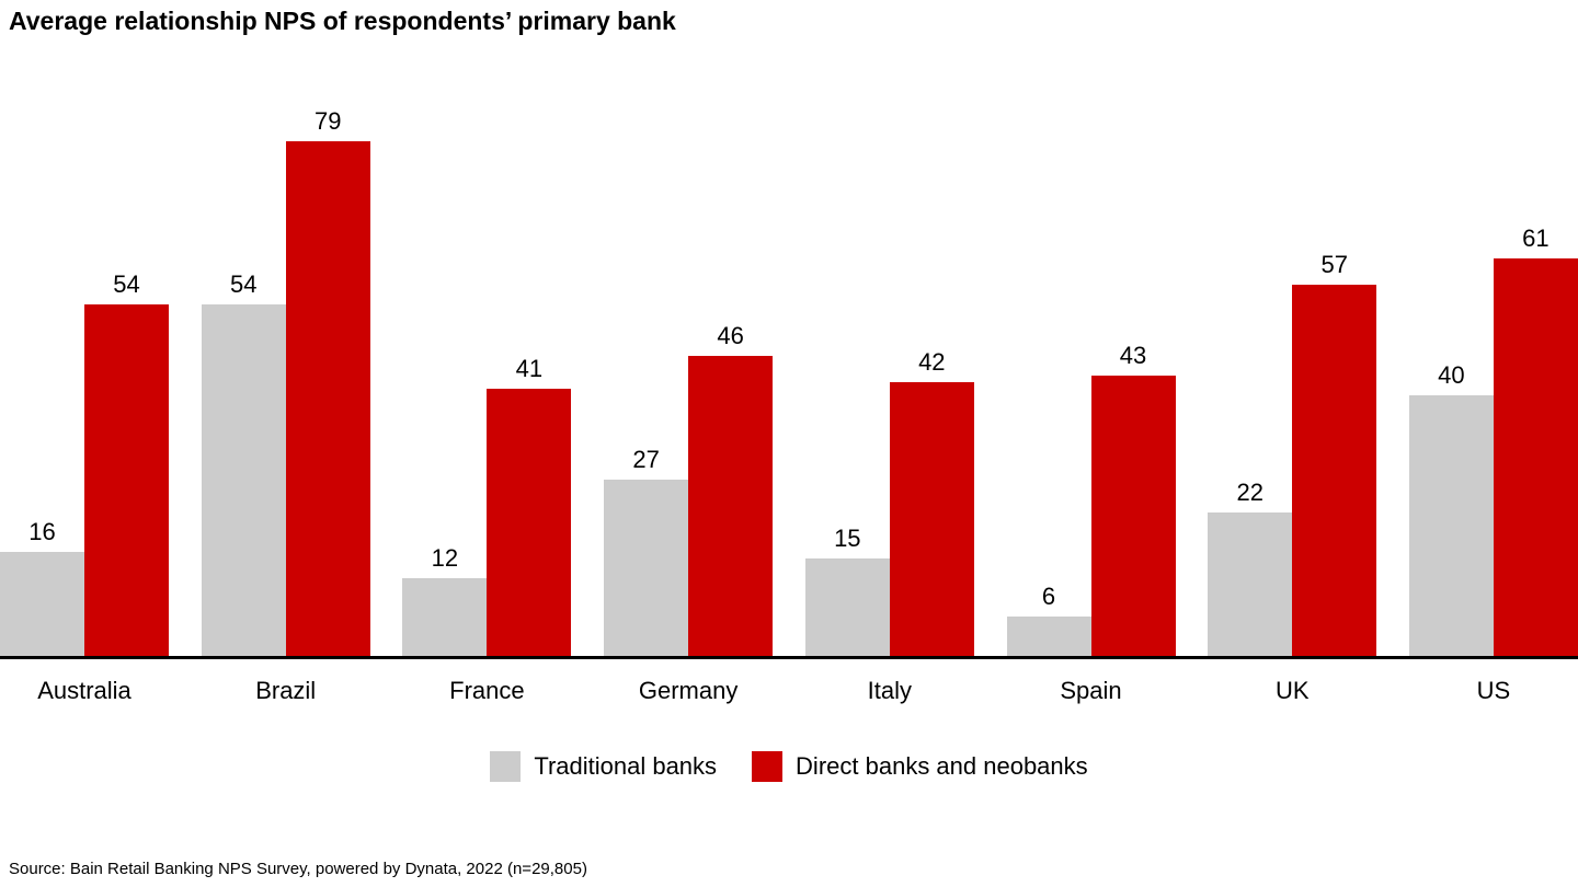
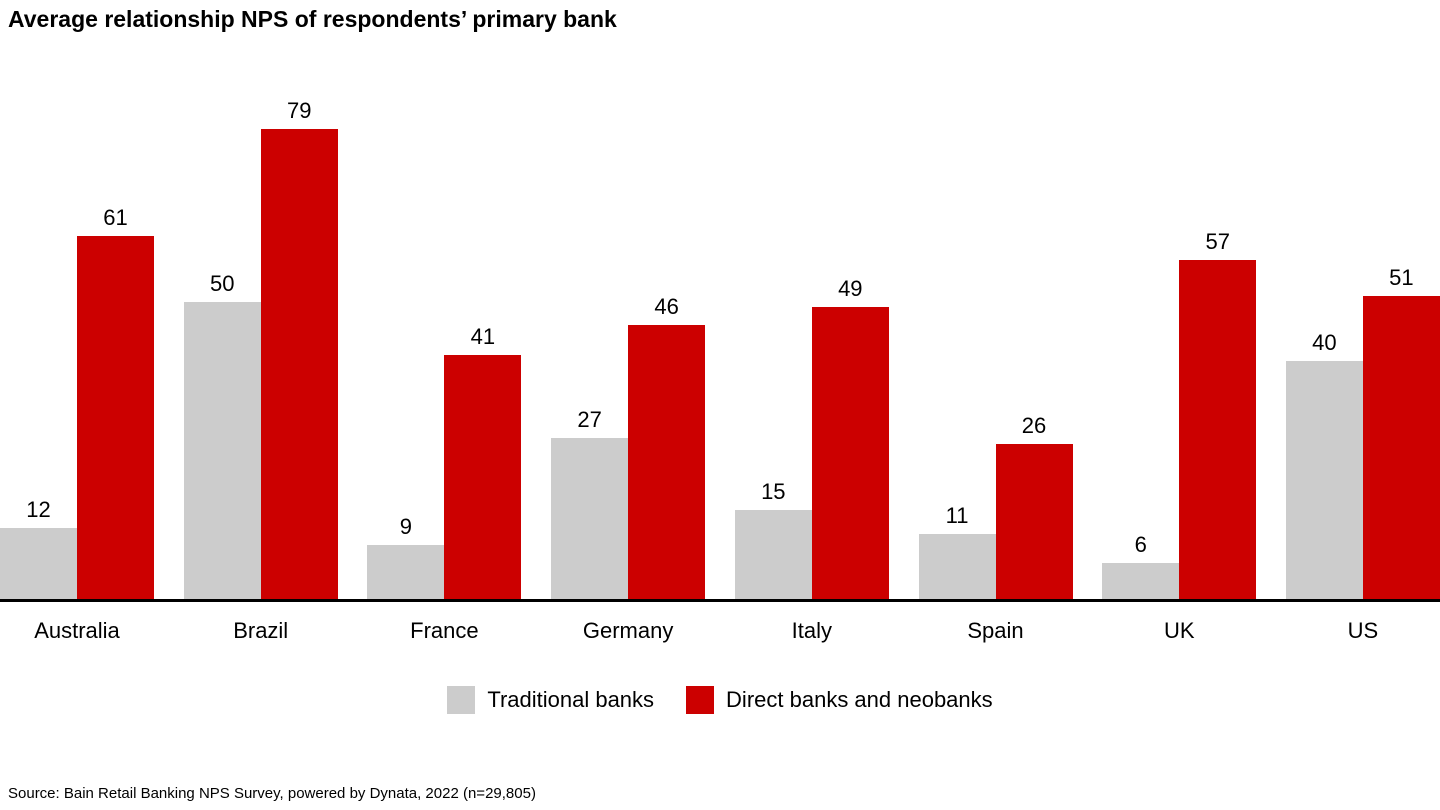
Traditional banks/Australia: 16 -> 12
Direct banks and neobanks/Australia: 54 -> 61
Traditional banks/Brazil: 54 -> 50
Traditional banks/France: 12 -> 9
Direct banks and neobanks/Italy: 42 -> 49
Traditional banks/Spain: 6 -> 11
Direct banks and neobanks/Spain: 43 -> 26
Traditional banks/UK: 22 -> 6
Direct banks and neobanks/US: 61 -> 51
